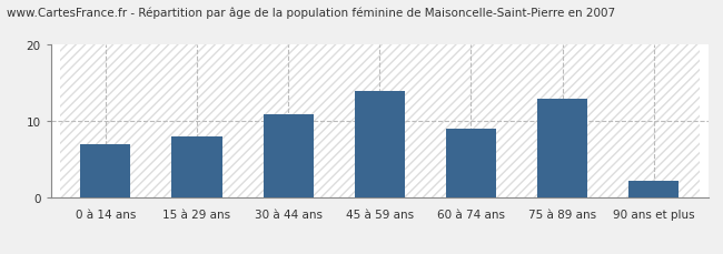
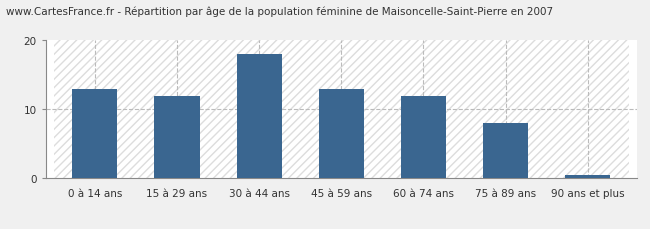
0 à 14 ans: 7.0 -> 13.0
15 à 29 ans: 8.0 -> 12.0
30 à 44 ans: 11.0 -> 18.0
45 à 59 ans: 14.0 -> 13.0
60 à 74 ans: 9.0 -> 12.0
75 à 89 ans: 13.0 -> 8.0
90 ans et plus: 2.2 -> 0.5
